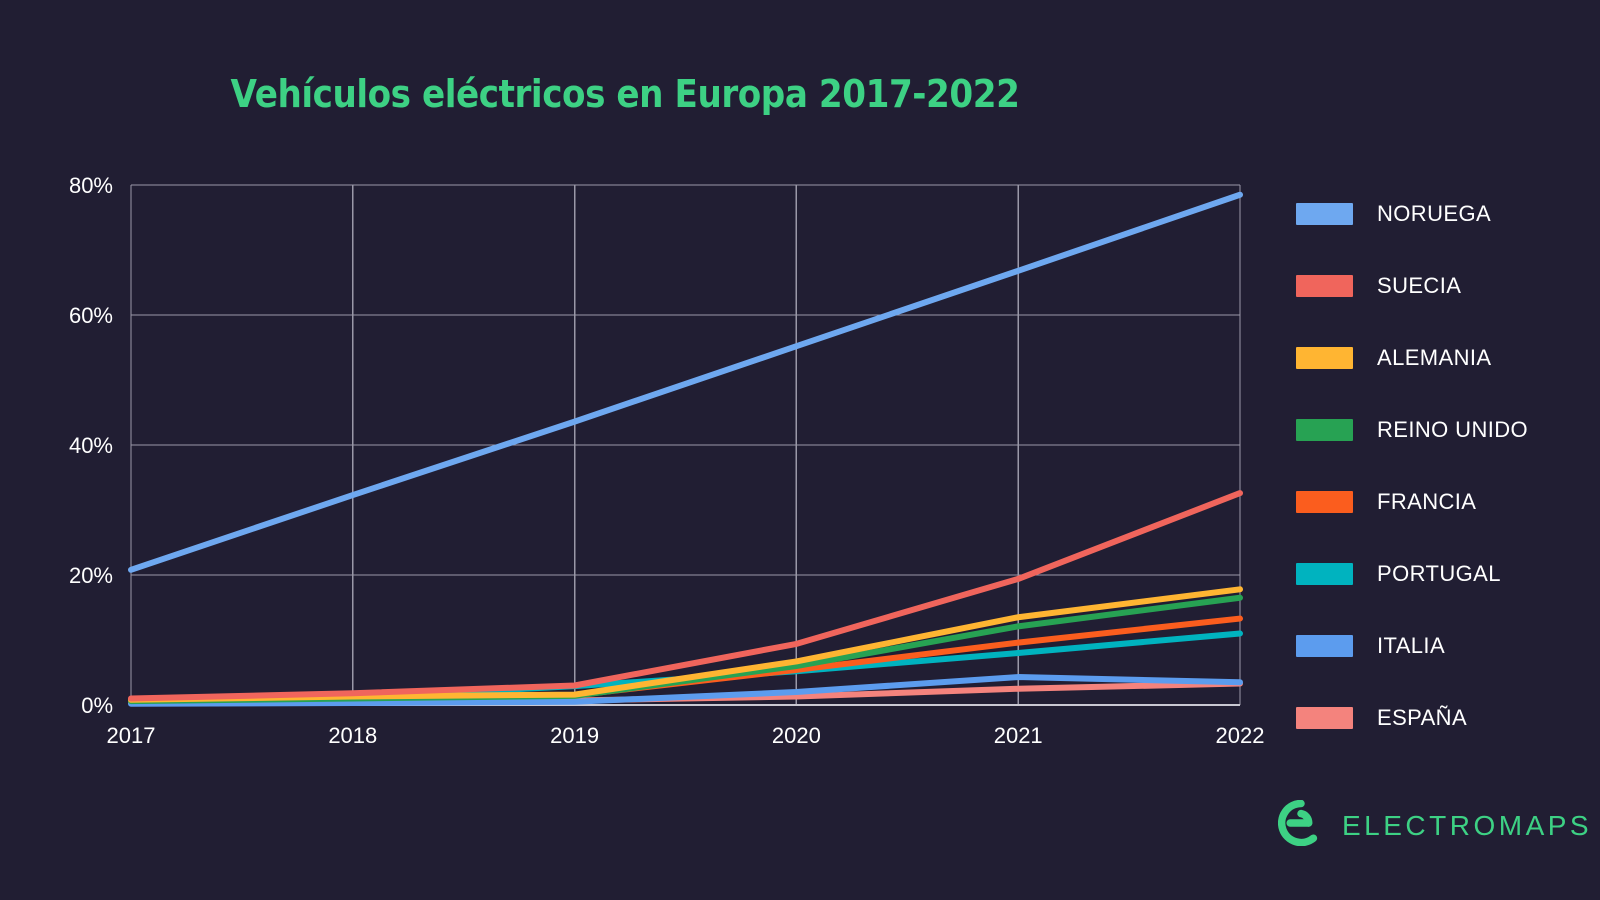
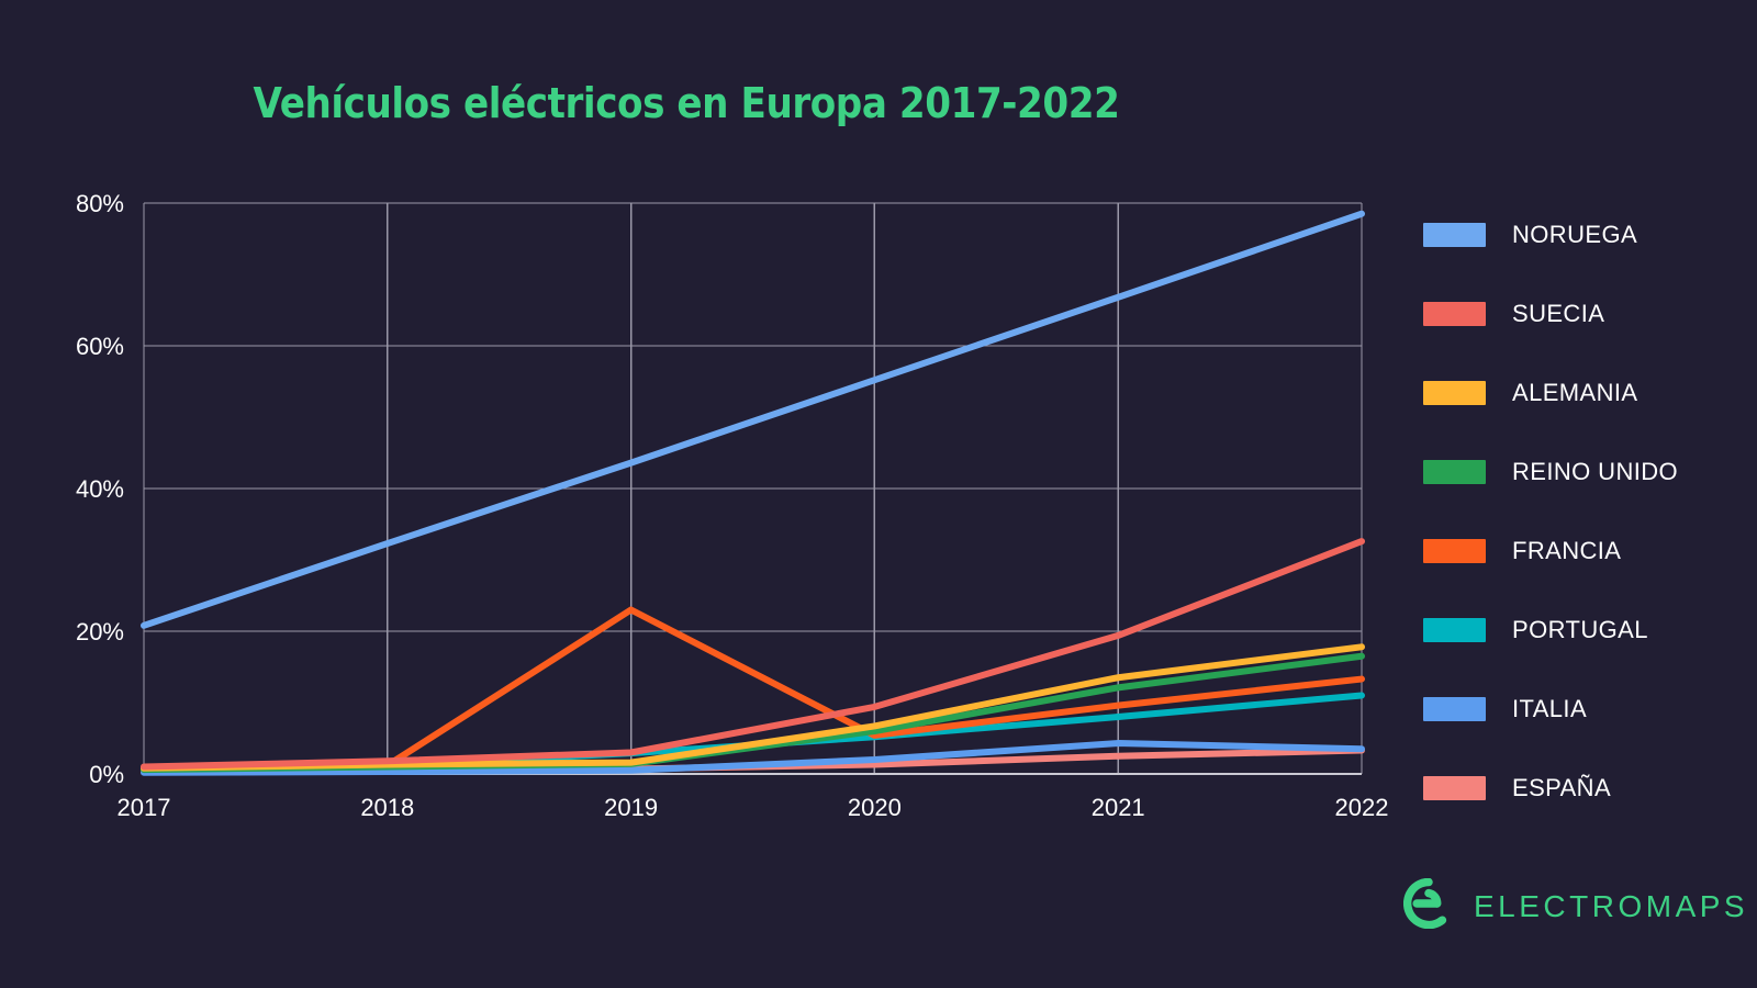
FRANCIA/2019: 2% -> 23%
